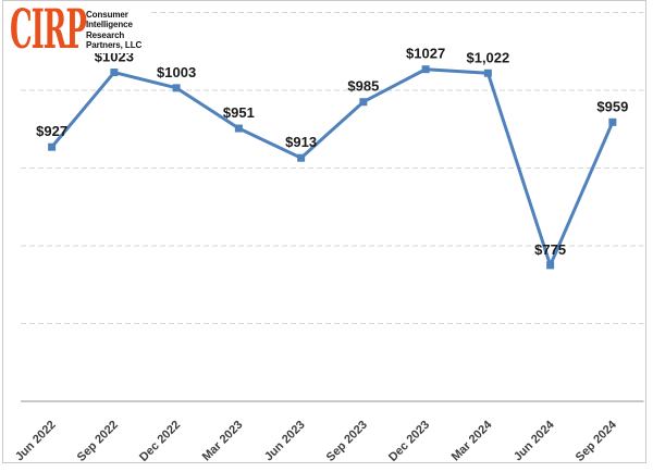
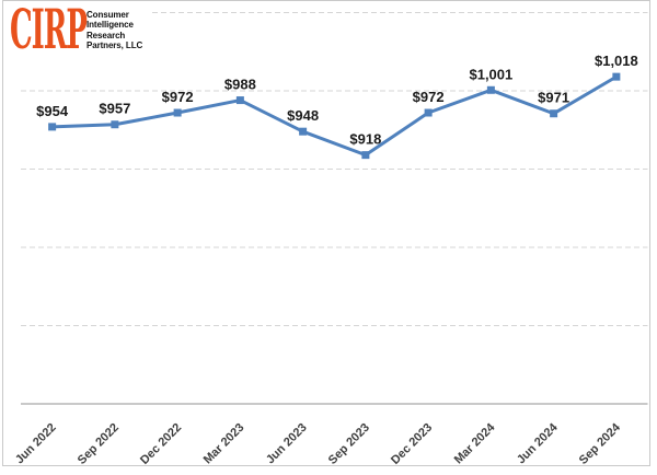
Jun 2022: $927 -> $954
Sep 2022: $1023 -> $957
Dec 2022: $1003 -> $972
Mar 2023: $951 -> $988
Jun 2023: $913 -> $948
Sep 2023: $985 -> $918
Dec 2023: $1027 -> $972
Mar 2024: $1,022 -> $1,001
Jun 2024: $775 -> $971
Sep 2024: $959 -> $1,018
